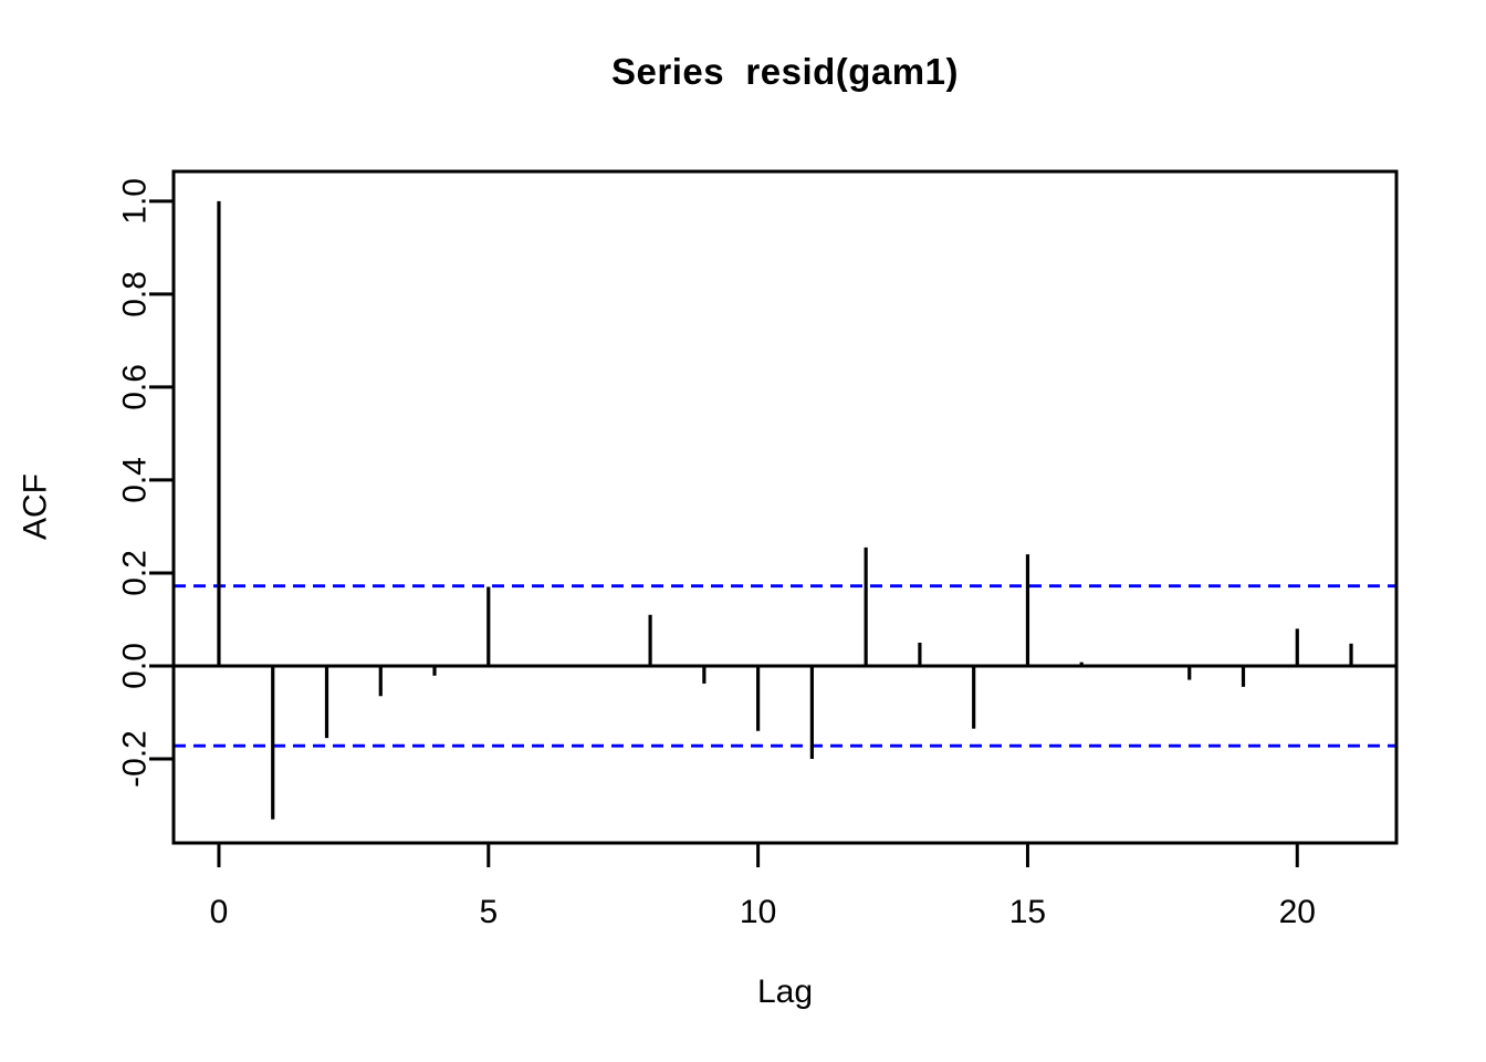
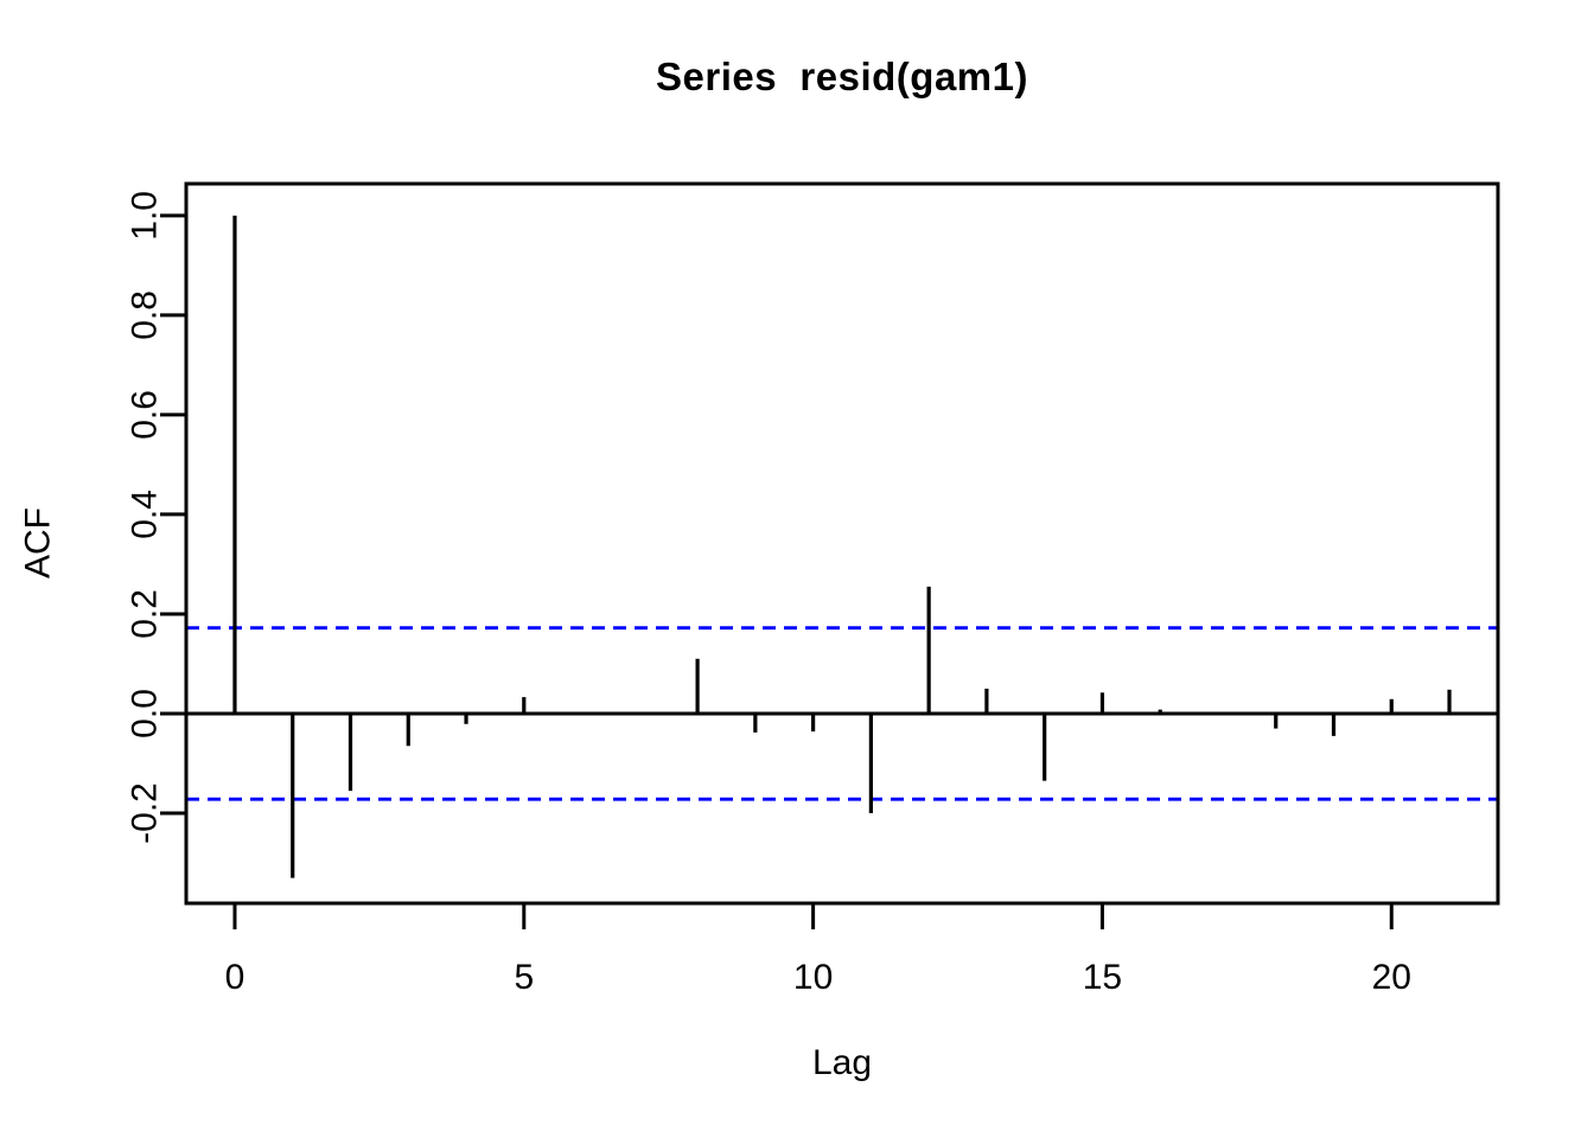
5: 0.17 -> 0.03
10: -0.14 -> -0.04
15: 0.24 -> 0.04
20: 0.08 -> 0.03
